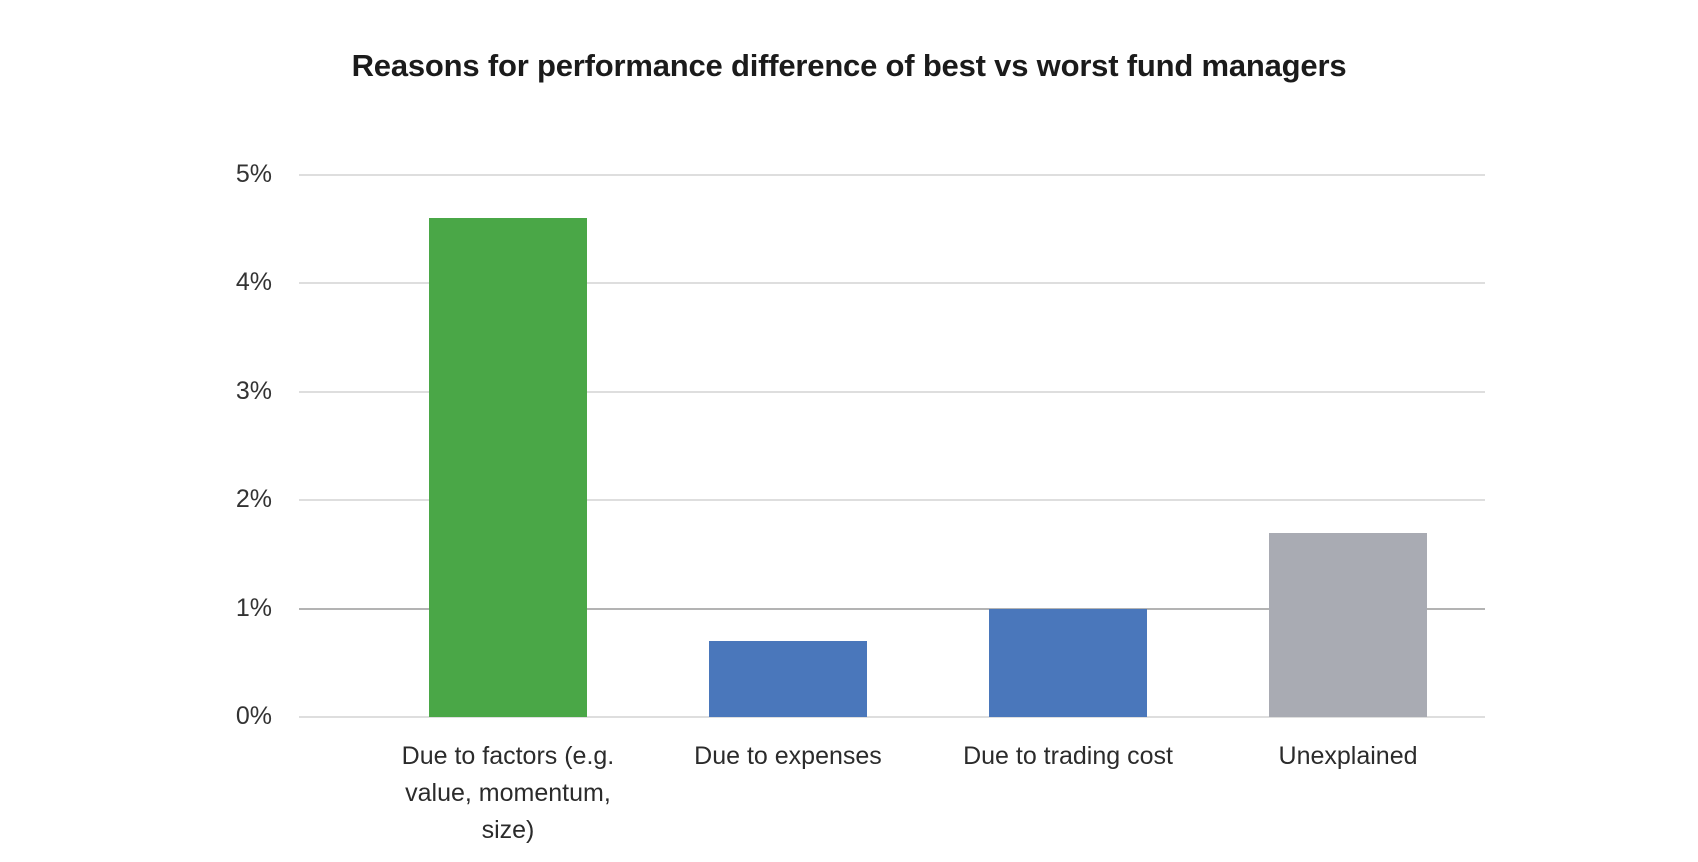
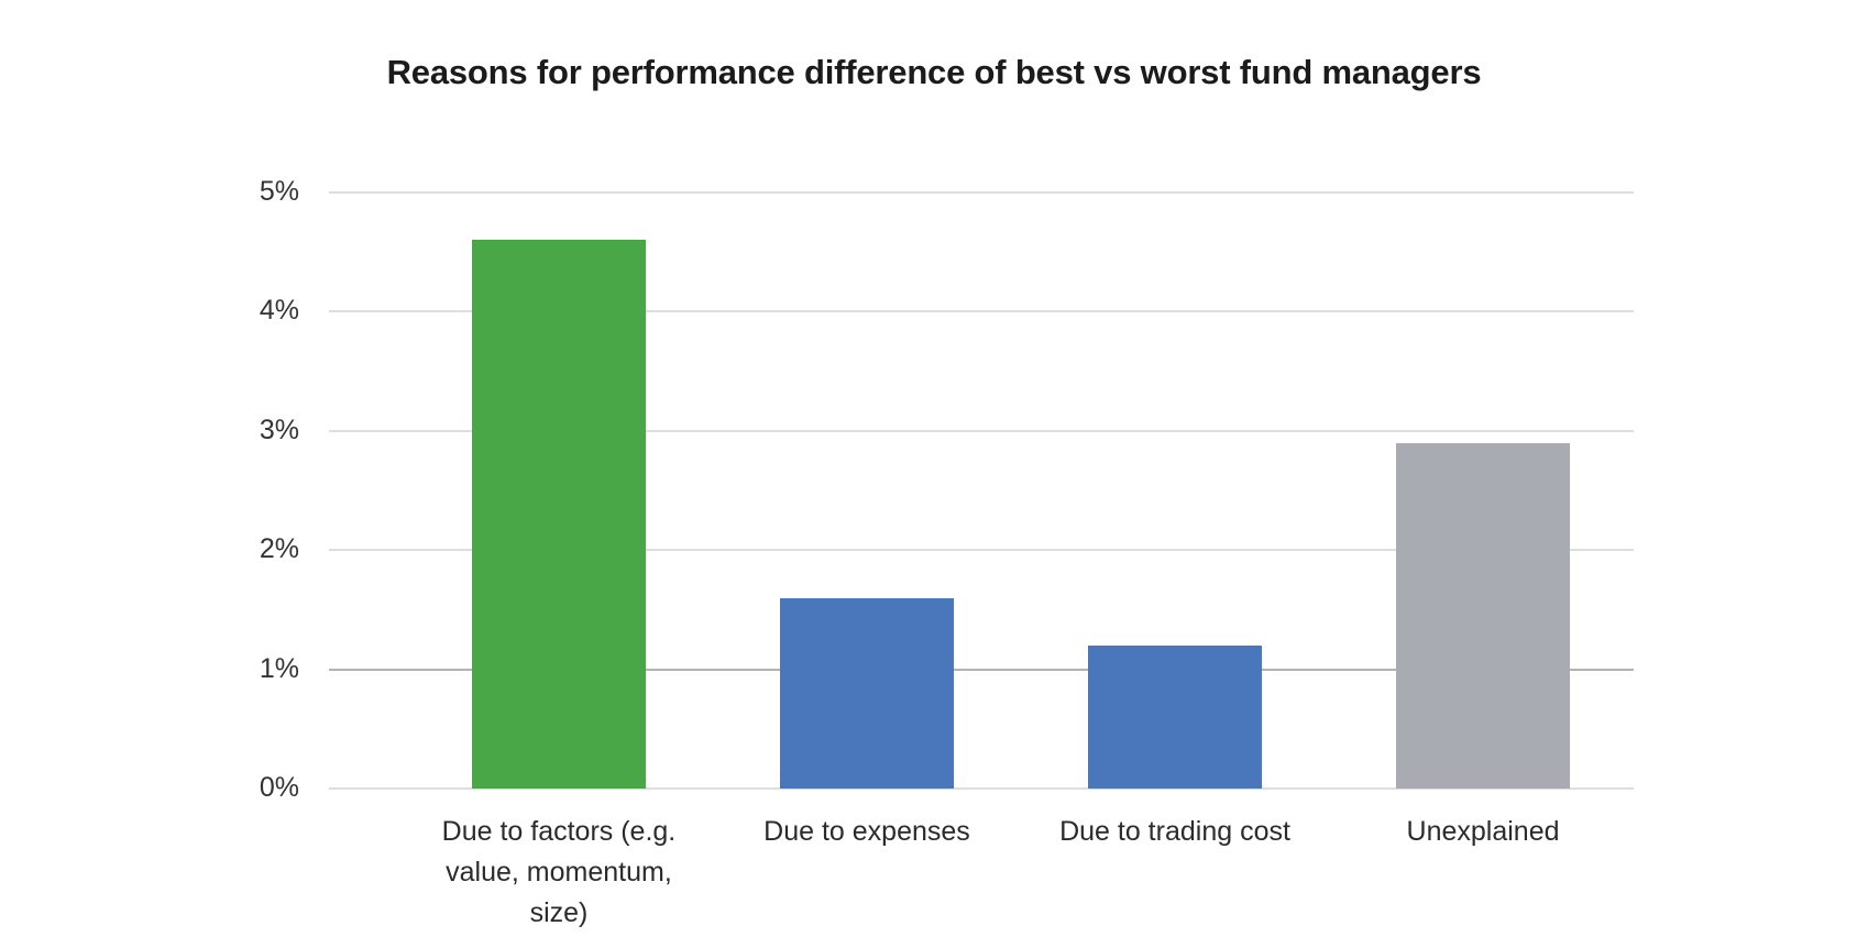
Due to expenses: 0.7% -> 1.6%
Due to trading cost: 1.0% -> 1.2%
Unexplained: 1.7% -> 2.9%
